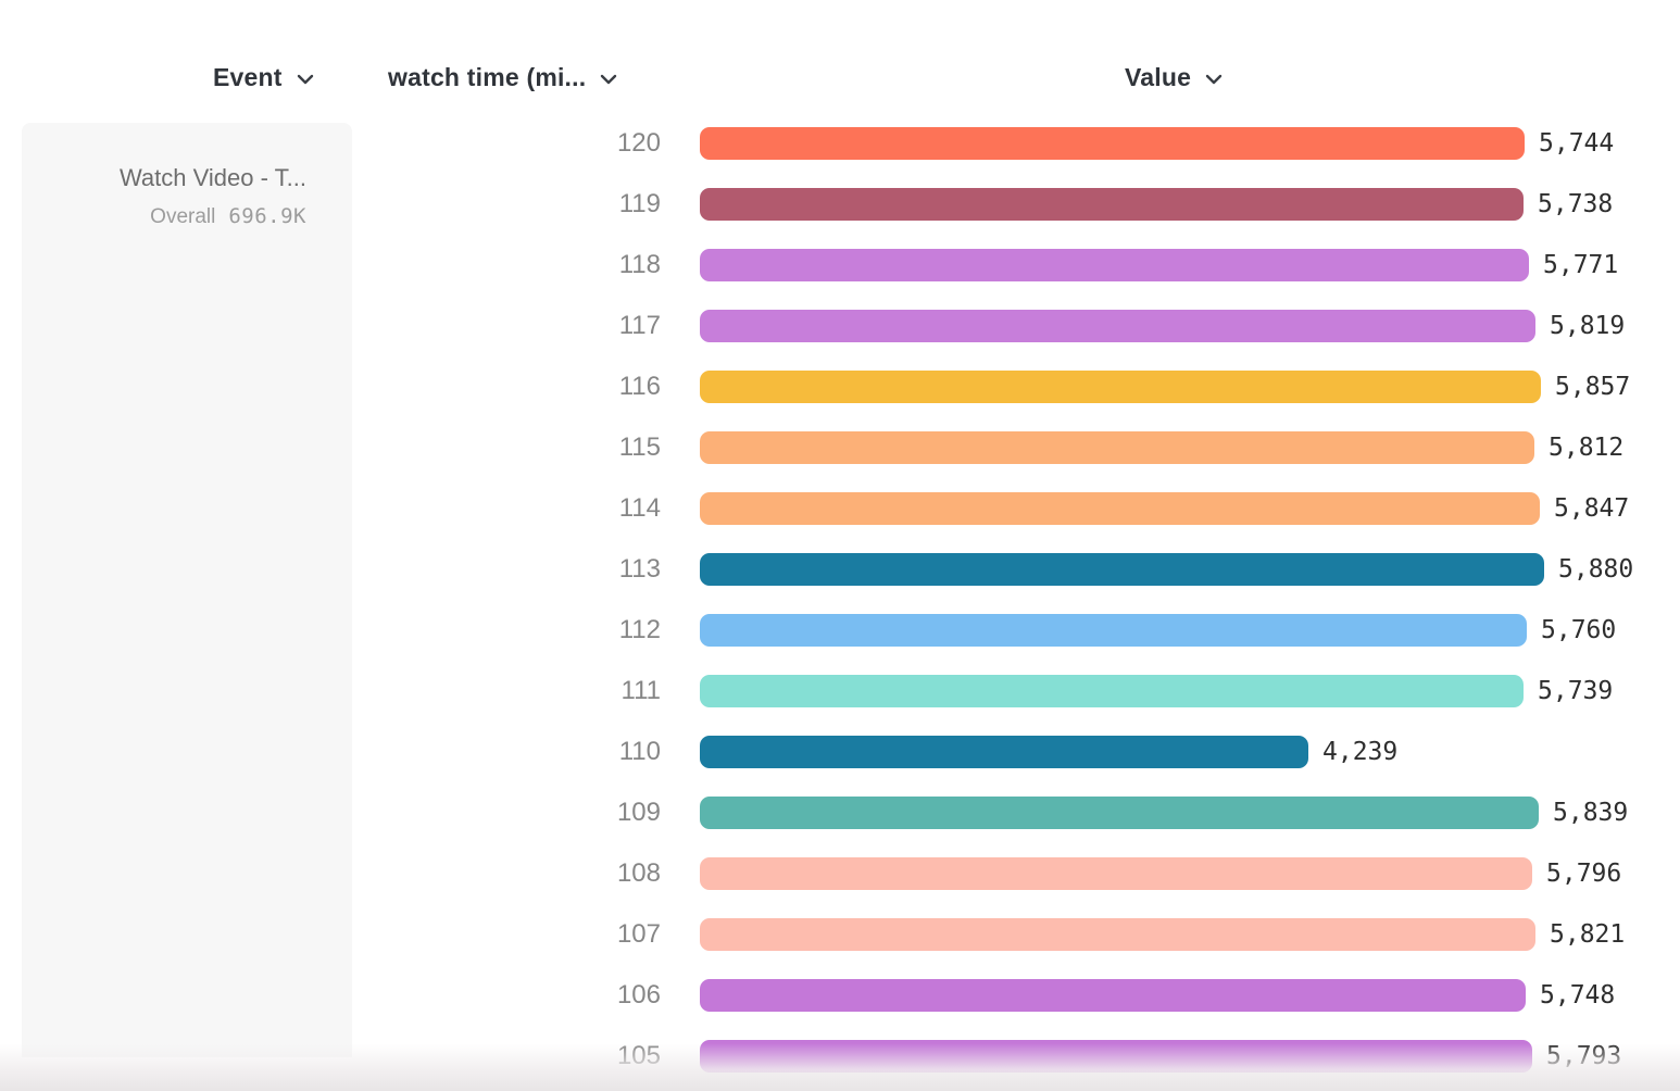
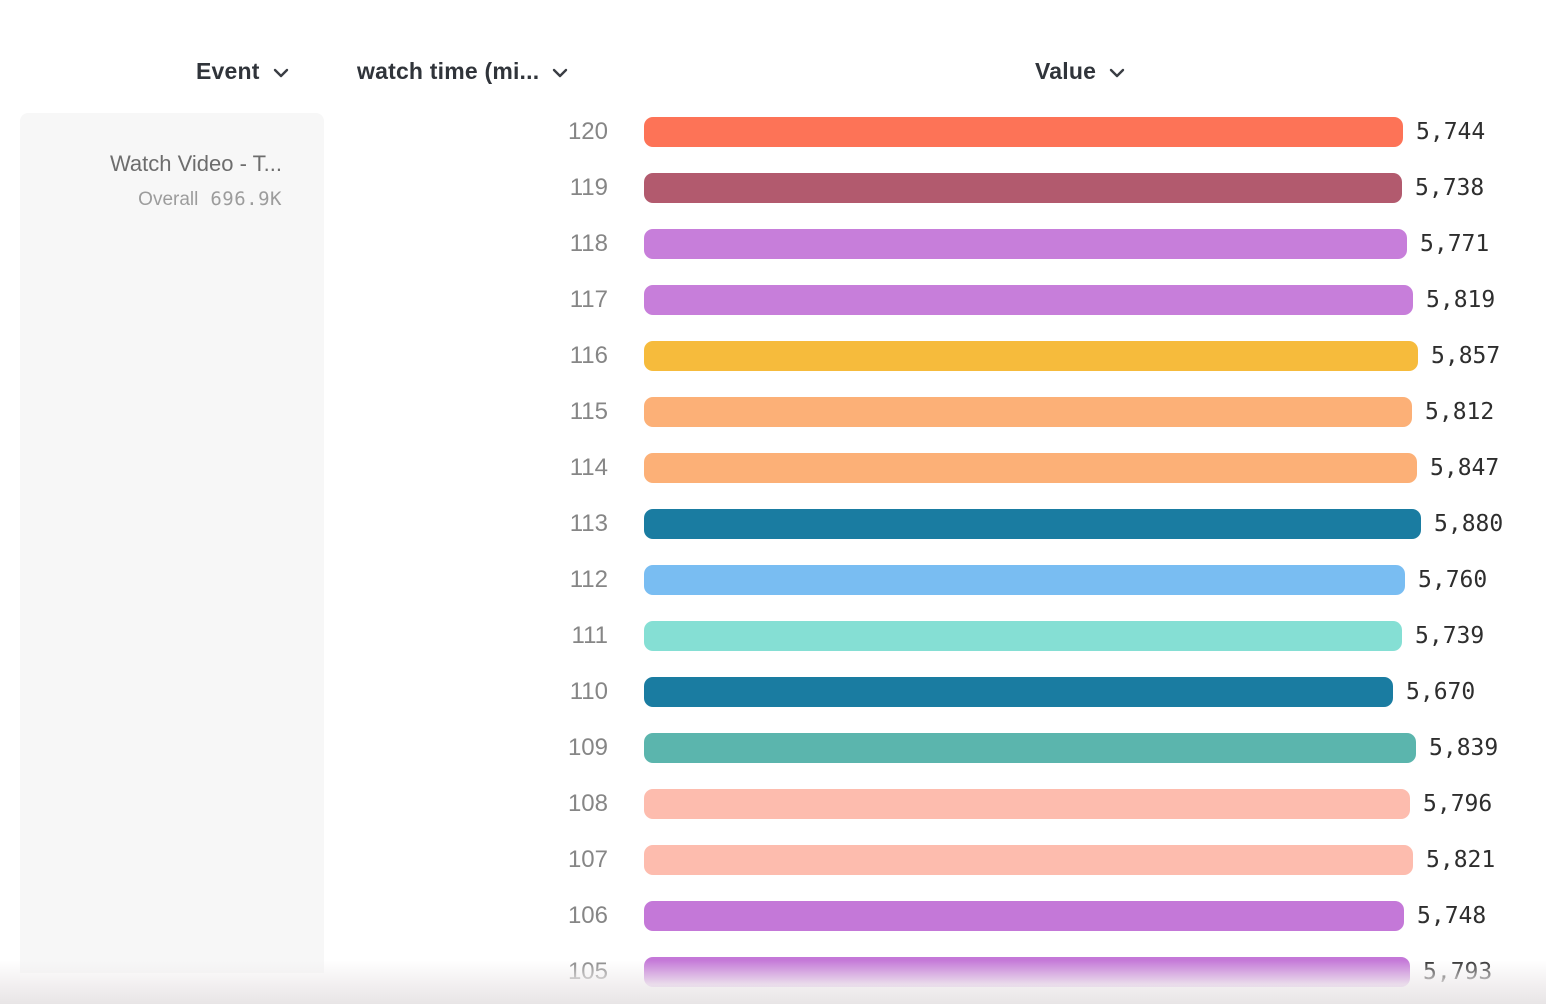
110: 4,239 -> 5,670
